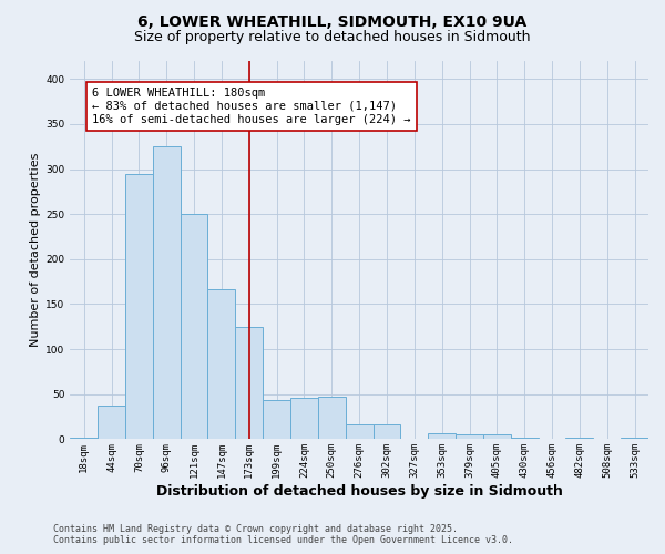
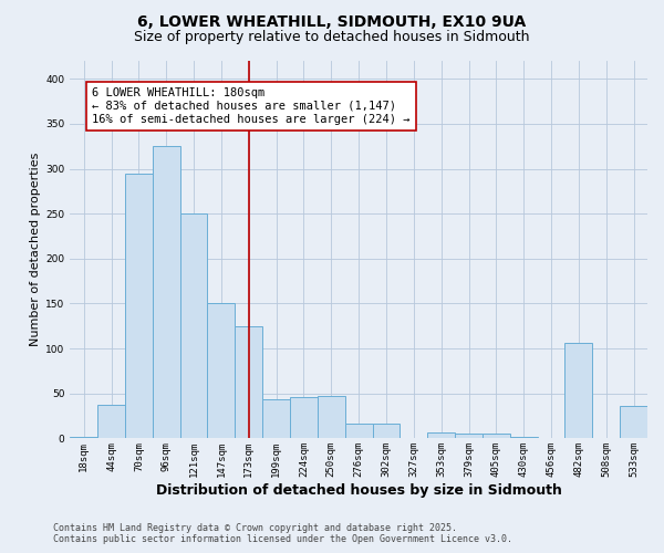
147sqm: 167 -> 150
482sqm: 2 -> 106
533sqm: 2 -> 36
